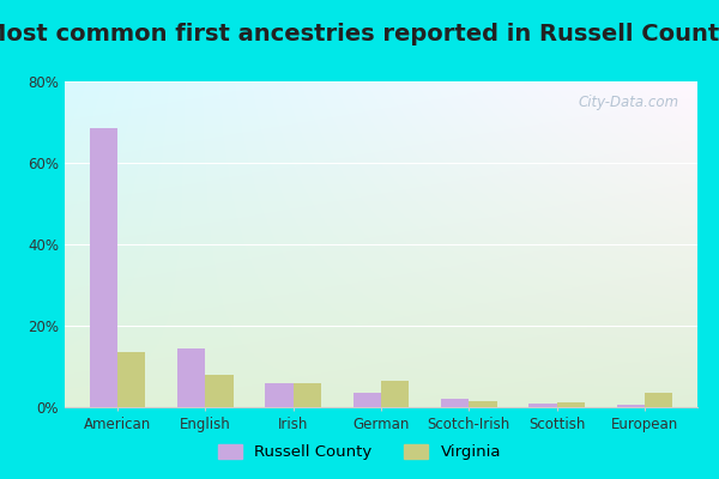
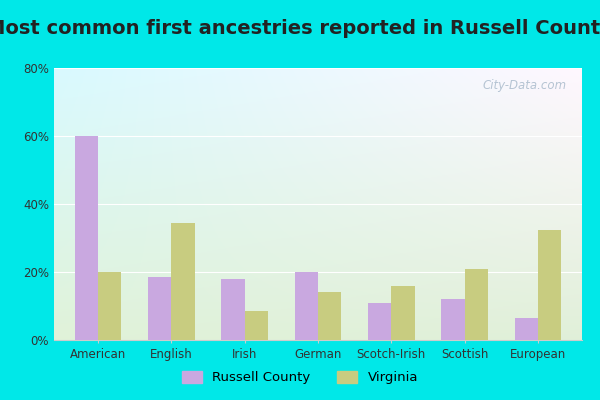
Russell County/American: 68.5% -> 60.0%
Virginia/American: 13.5% -> 20.0%
Russell County/English: 14.5% -> 18.5%
Virginia/English: 8.0% -> 34.5%
Russell County/Irish: 6.0% -> 18.0%
Virginia/Irish: 6.0% -> 8.5%
Russell County/German: 3.5% -> 20.0%
Virginia/German: 6.5% -> 14.0%
Russell County/Scotch-Irish: 2.0% -> 11.0%
Virginia/Scotch-Irish: 1.5% -> 16.0%
Russell County/Scottish: 0.8% -> 12.0%
Virginia/Scottish: 1.2% -> 21.0%
Russell County/European: 0.5% -> 6.5%
Virginia/European: 3.5% -> 32.5%
